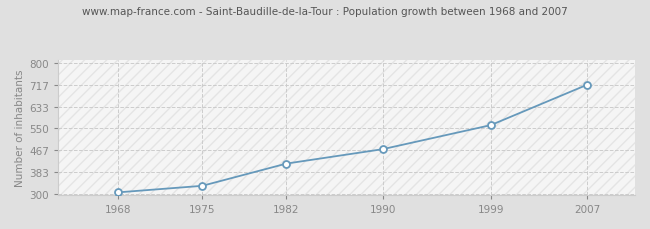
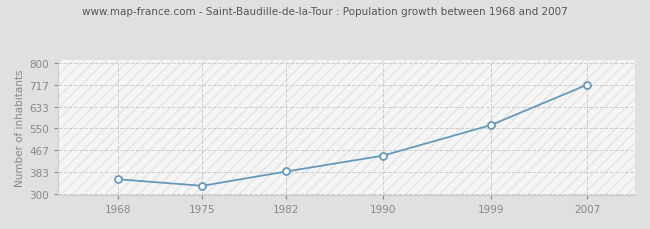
1968: 305 -> 355
1982: 415 -> 385
1990: 470 -> 445
